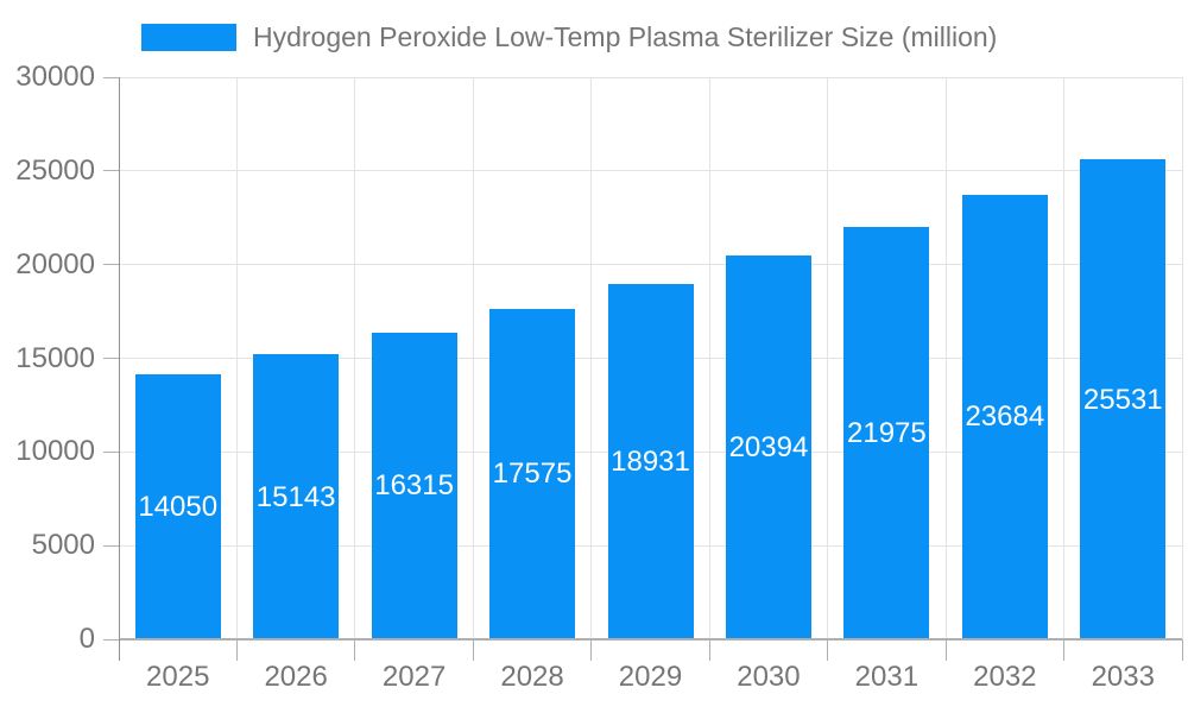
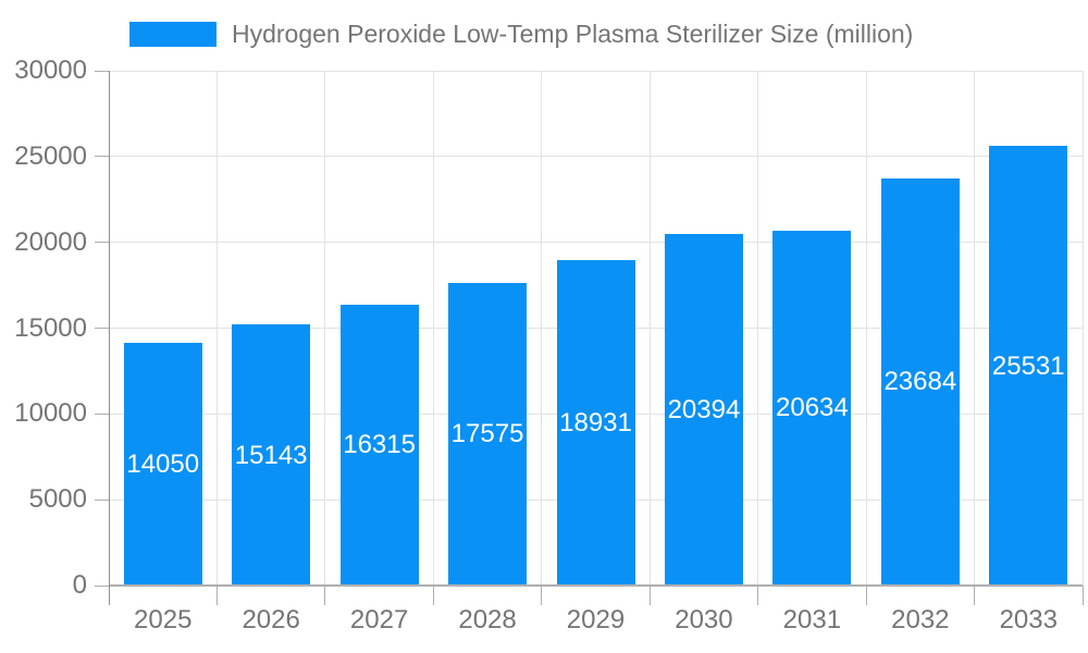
2031: 21975 -> 20634
